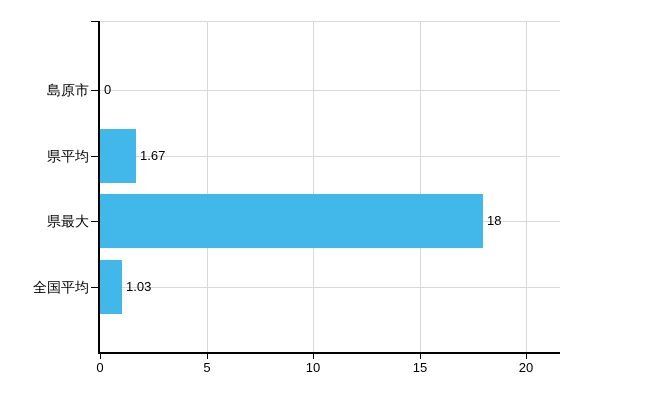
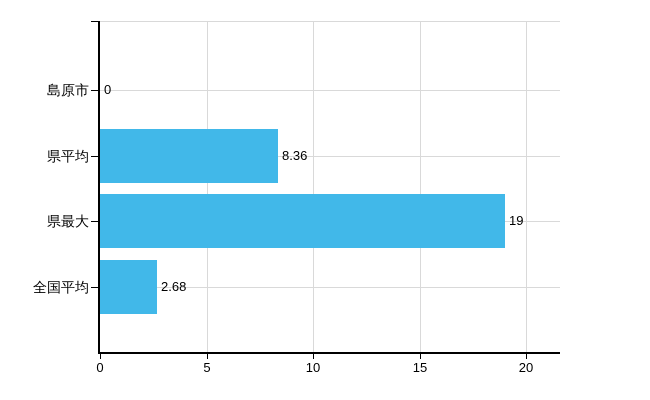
県平均: 1.67 -> 8.36
県最大: 18 -> 19
全国平均: 1.03 -> 2.68
